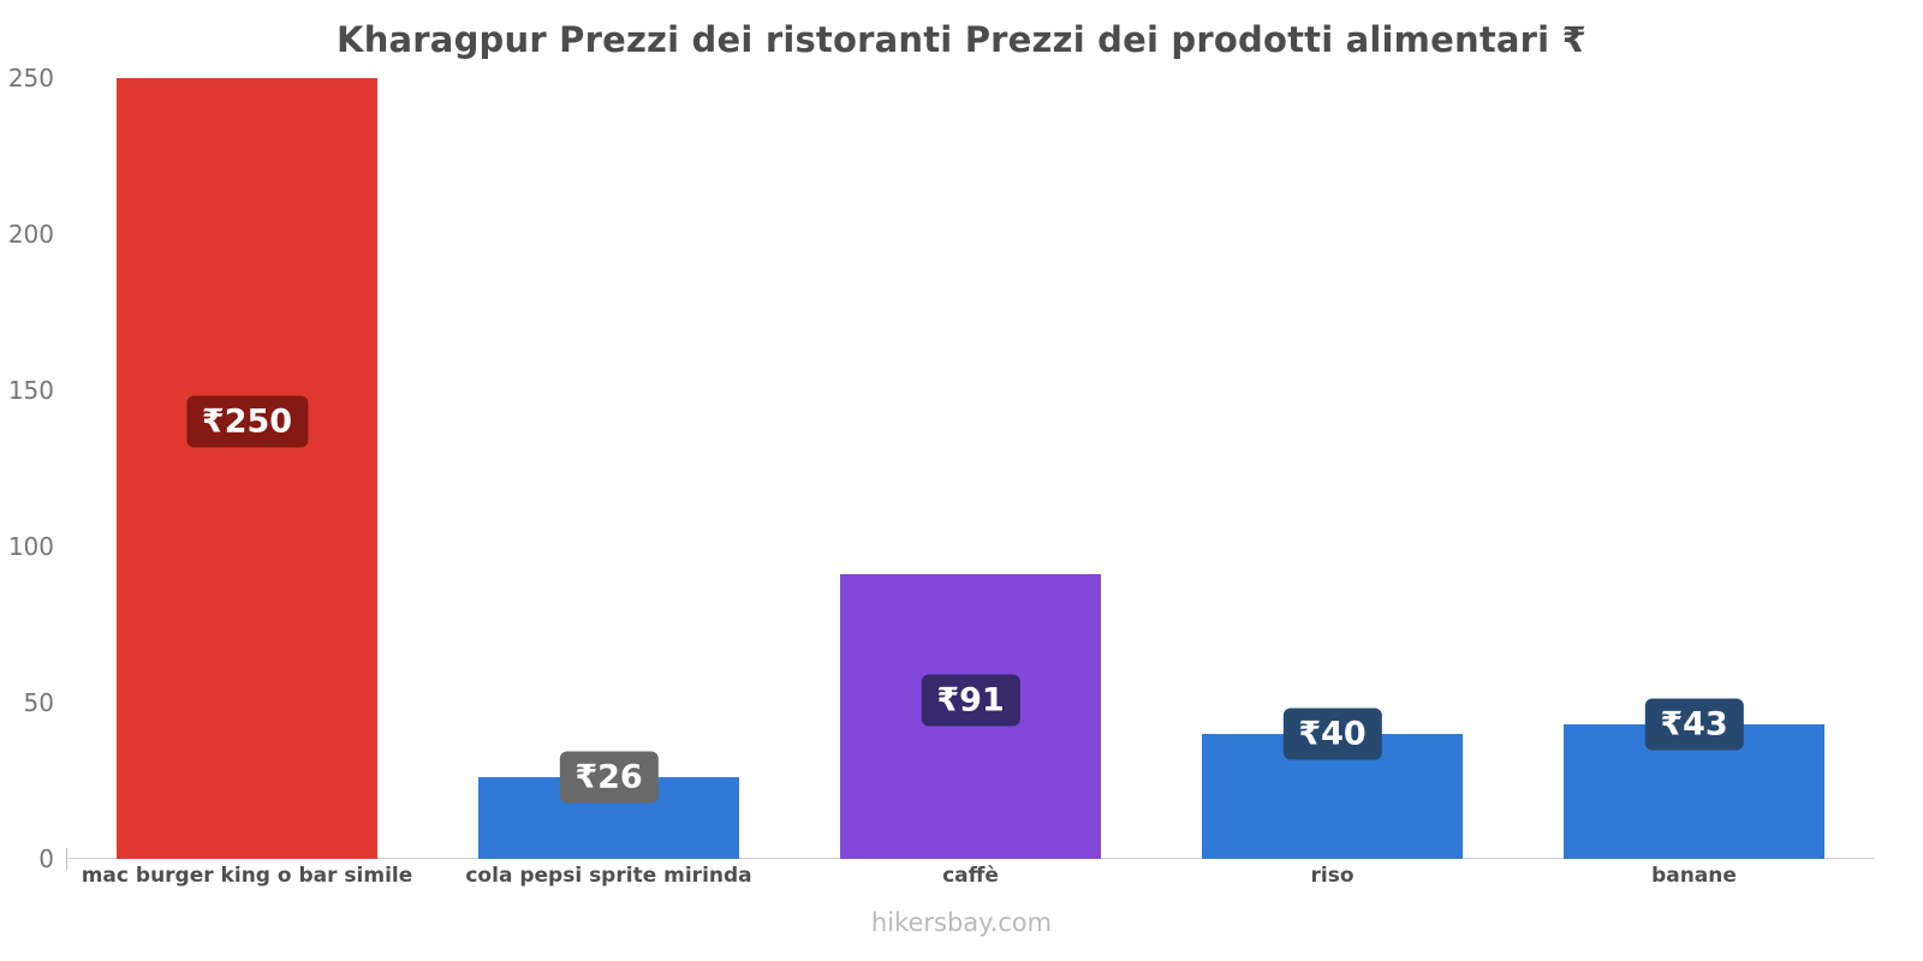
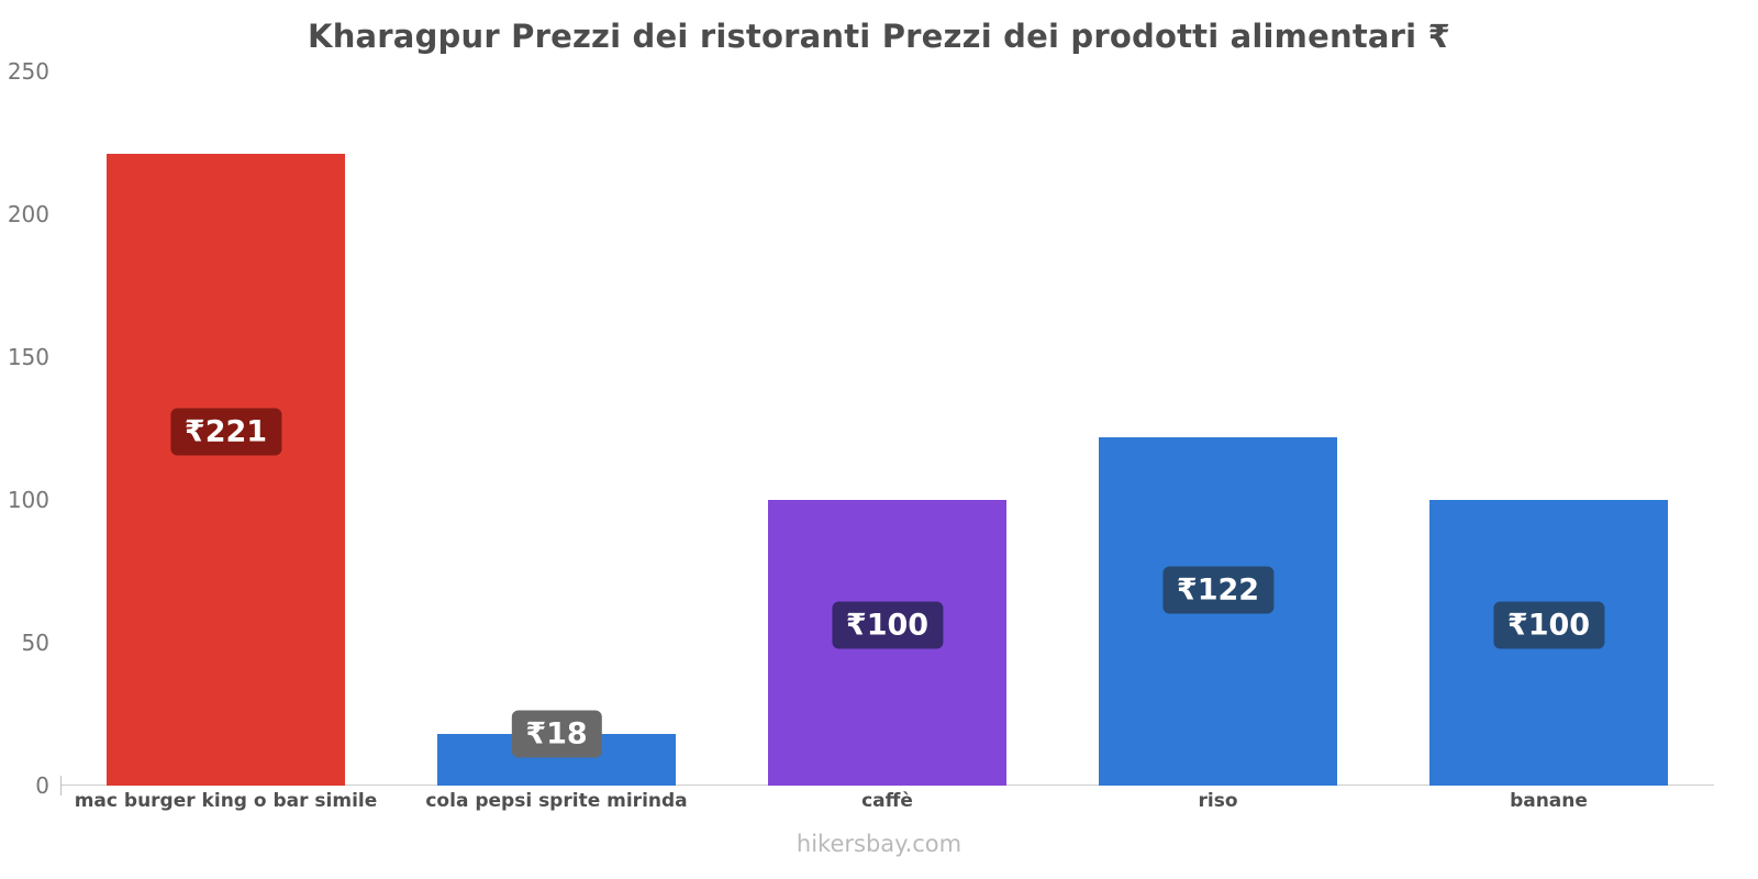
mac burger king o bar simile: 250 -> 221
cola pepsi sprite mirinda: 26 -> 18
caffè: 91 -> 100
riso: 40 -> 122
banane: 43 -> 100
